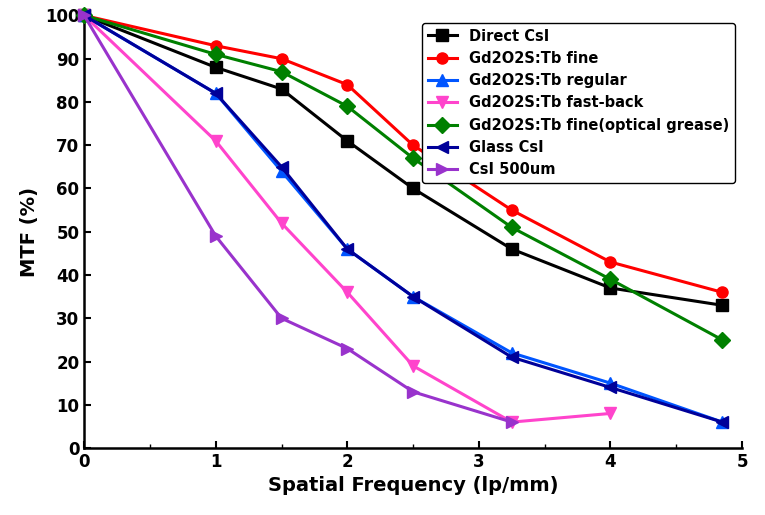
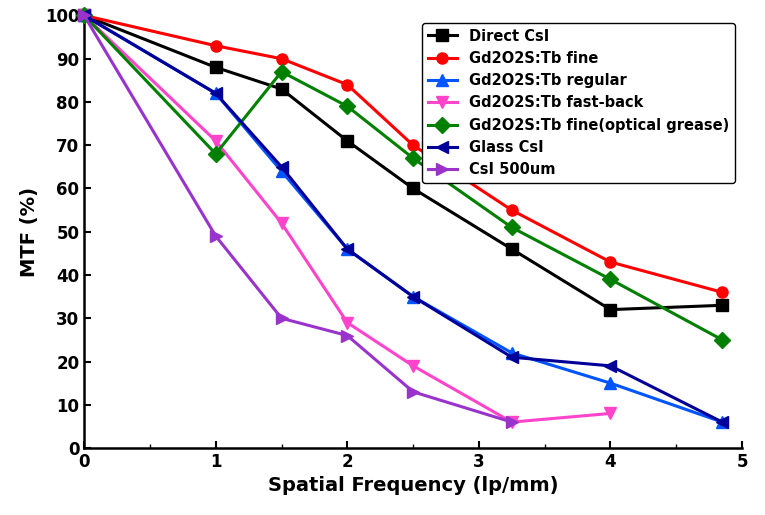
Gd2O2S:Tb fine(optical grease)/1: 91 -> 68
Gd2O2S:Tb fast-back/2: 36 -> 29
CsI 500um/2: 23 -> 26
Direct CsI/4: 37 -> 32
Glass CsI/4: 14 -> 19
